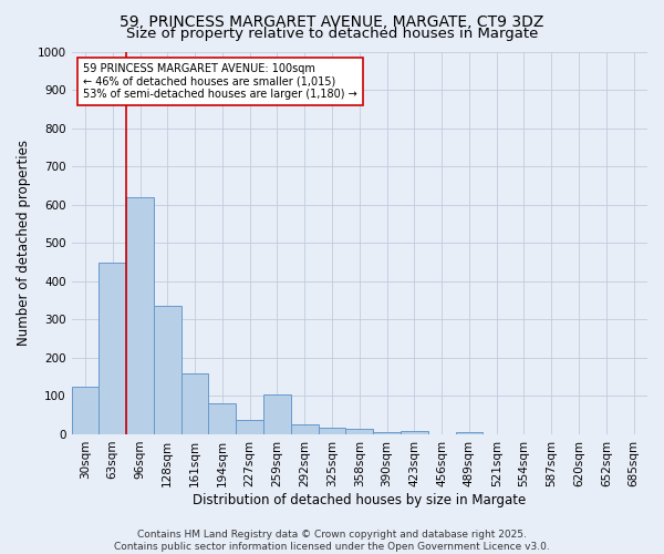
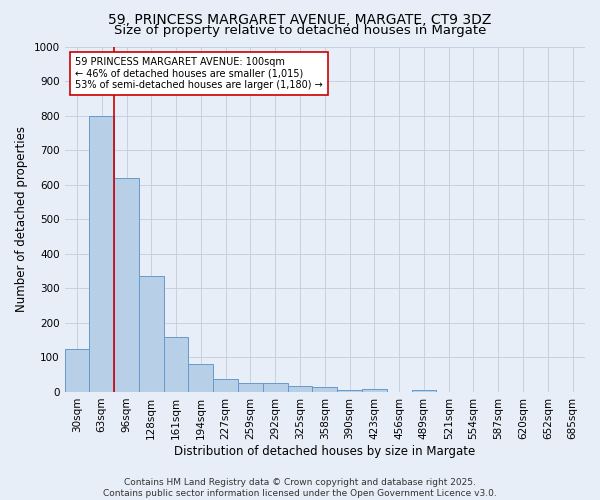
63sqm: 450 -> 800
259sqm: 105 -> 27
